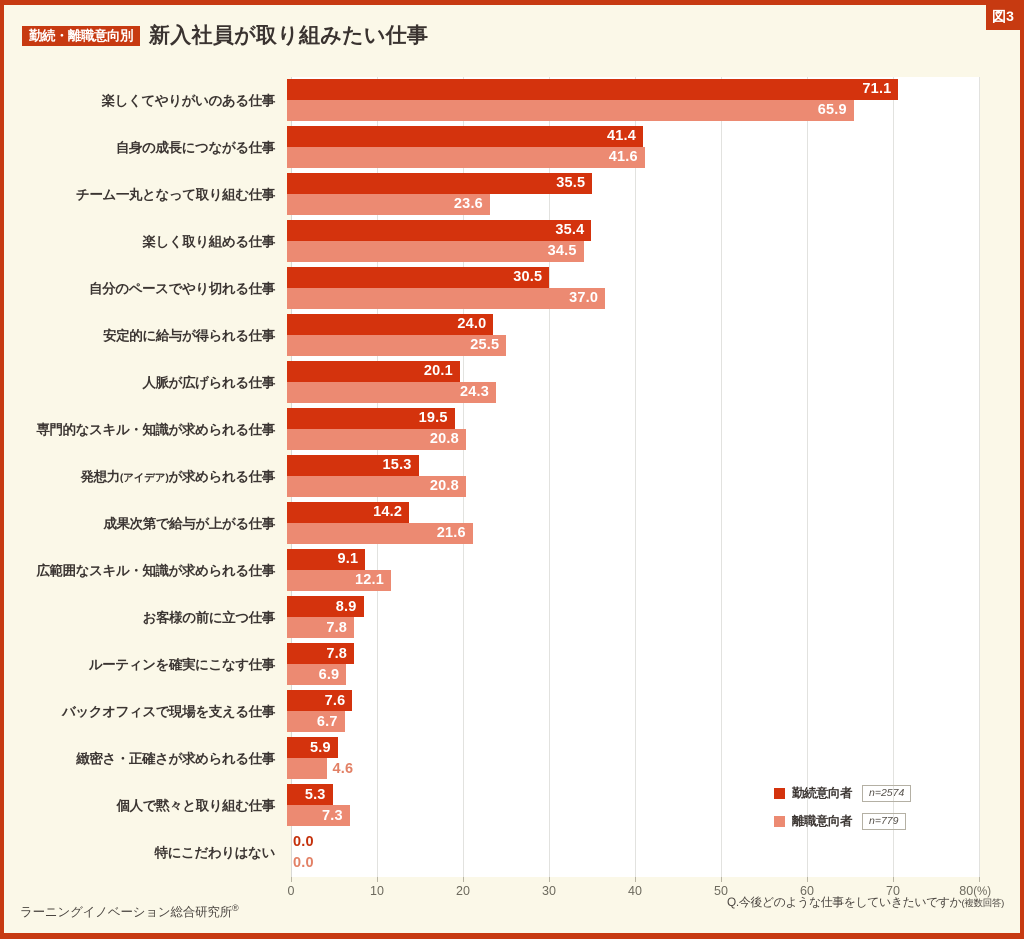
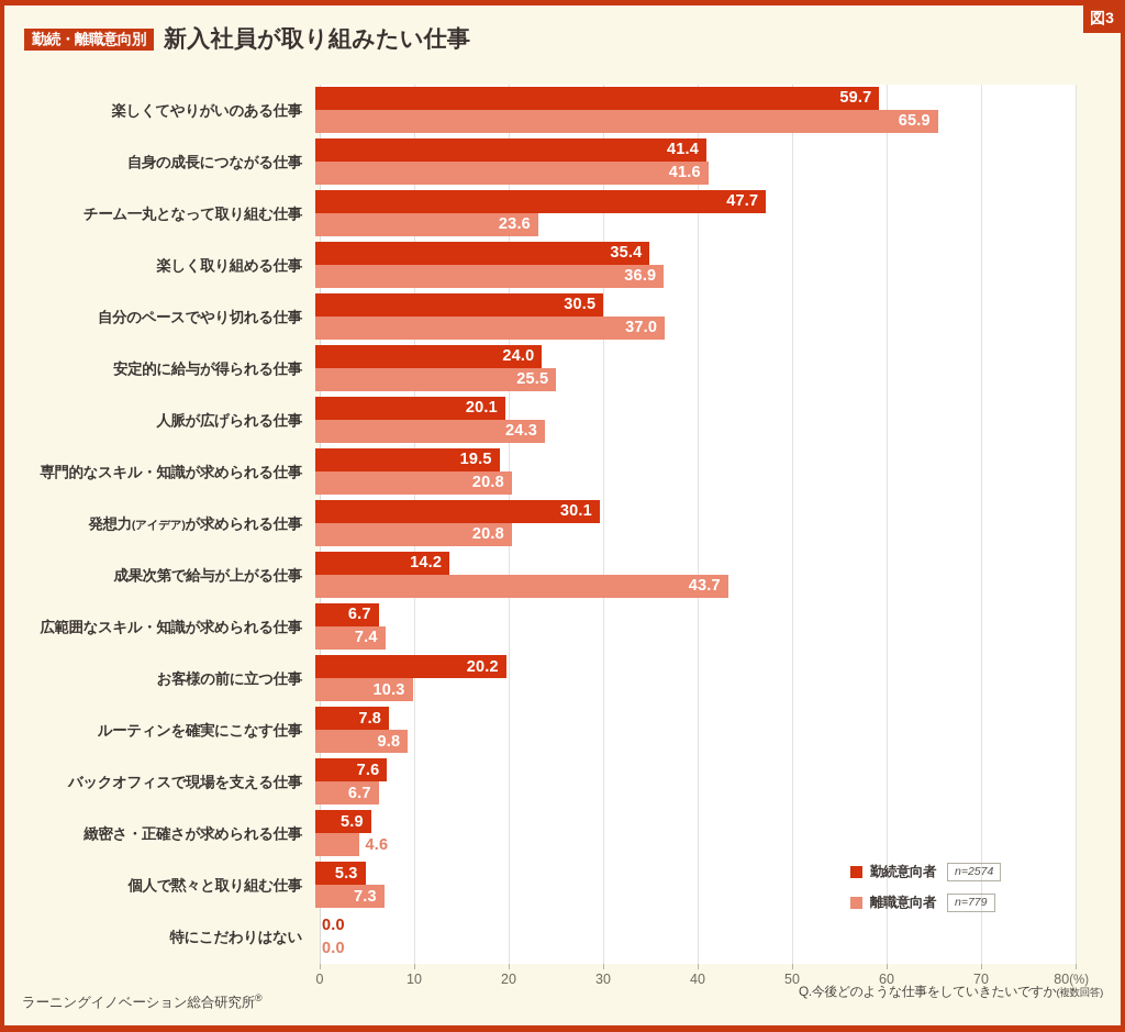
勤続意向者/楽しくてやりがいのある仕事: 71.1 -> 59.7
勤続意向者/チーム一丸となって取り組む仕事: 35.5 -> 47.7
離職意向者/楽しく取り組める仕事: 34.5 -> 36.9
勤続意向者/発想力(アイデア)が求められる仕事: 15.3 -> 30.1
離職意向者/成果次第で給与が上がる仕事: 21.6 -> 43.7
勤続意向者/広範囲なスキル・知識が求められる仕事: 9.1 -> 6.7
離職意向者/広範囲なスキル・知識が求められる仕事: 12.1 -> 7.4
勤続意向者/お客様の前に立つ仕事: 8.9 -> 20.2
離職意向者/お客様の前に立つ仕事: 7.8 -> 10.3
離職意向者/ルーティンを確実にこなす仕事: 6.9 -> 9.8
